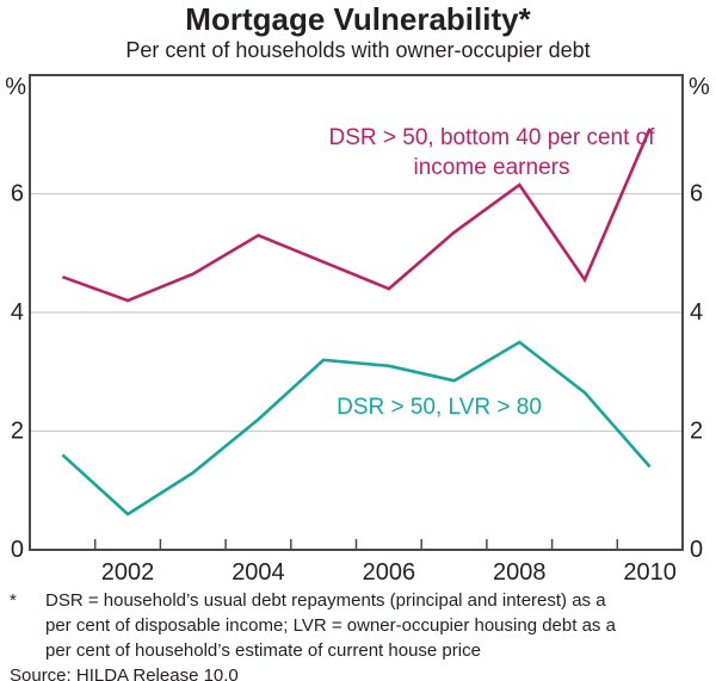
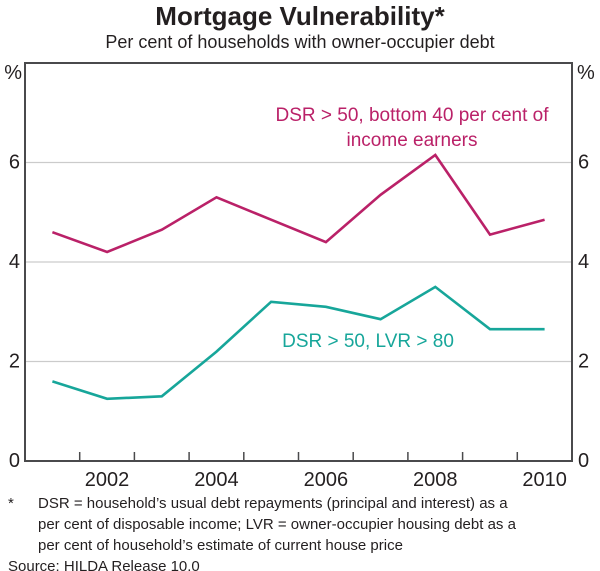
DSR > 50, LVR > 80/2002: 0.6 -> 1.2
DSR > 50, bottom 40 per cent of income earners/2010: 7.1 -> 4.8
DSR > 50, LVR > 80/2010: 1.4 -> 2.6
